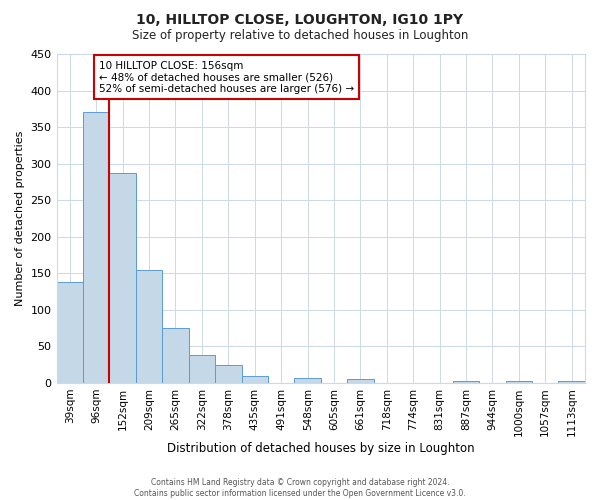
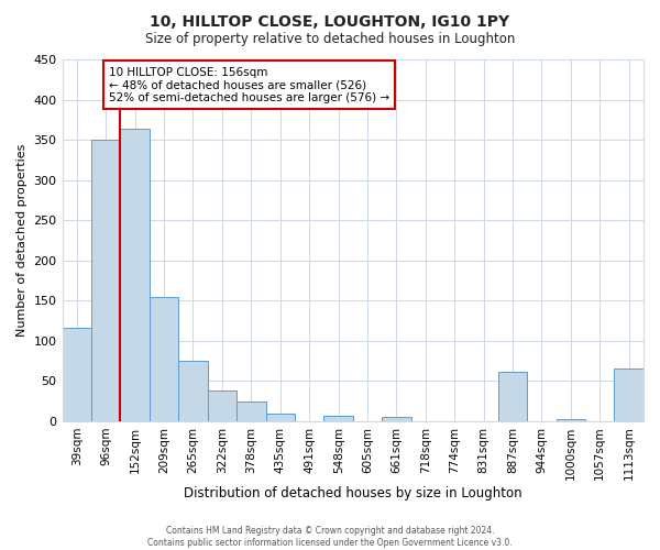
39sqm: 138 -> 116
96sqm: 370 -> 350
152sqm: 287 -> 364
887sqm: 2 -> 62
1113sqm: 2 -> 66
